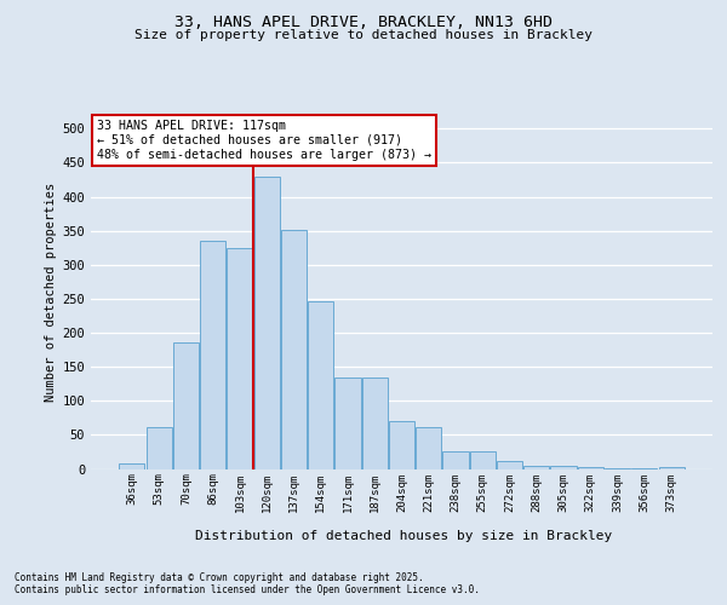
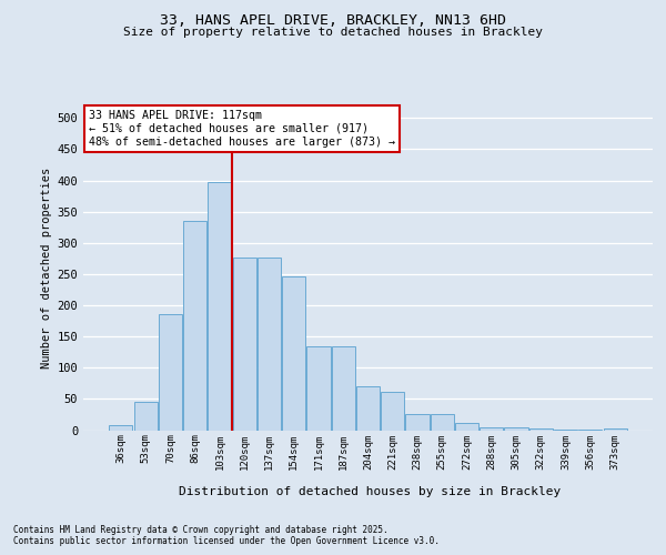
53sqm: 62 -> 46
103sqm: 324 -> 398
120sqm: 430 -> 277
137sqm: 352 -> 277
